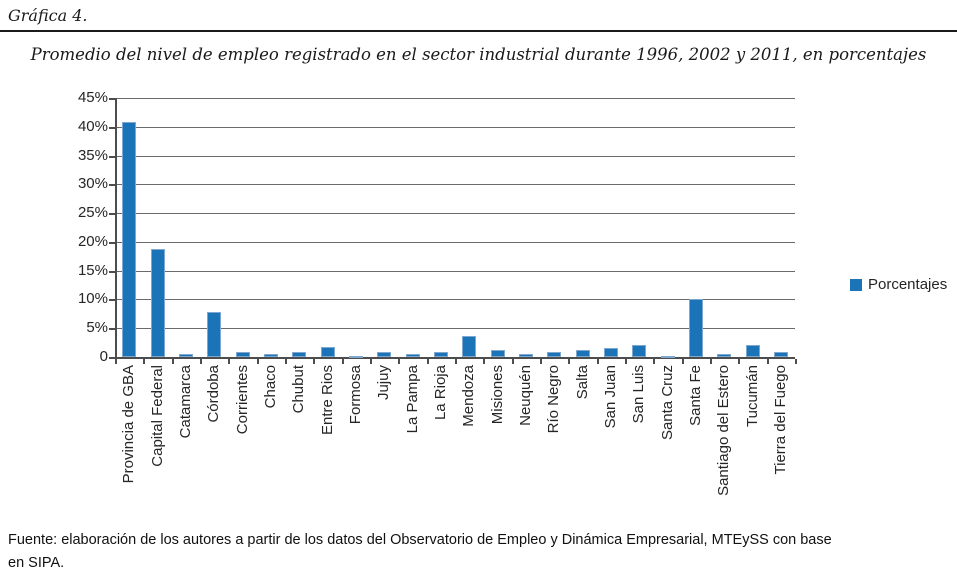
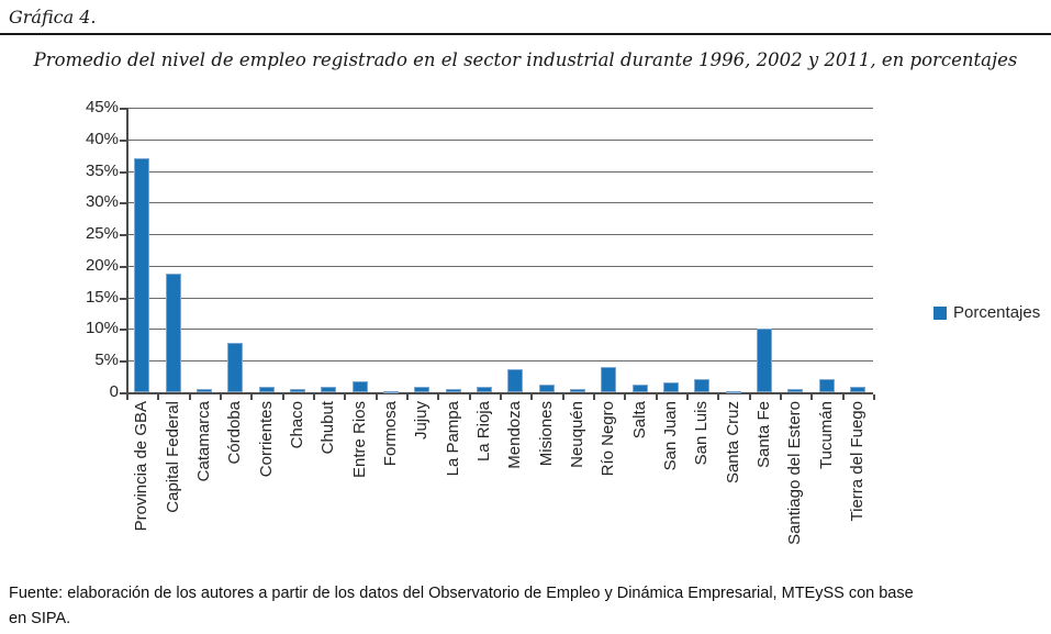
Provincia de GBA: 41% -> 37%
Río Negro: 1% -> 4%
